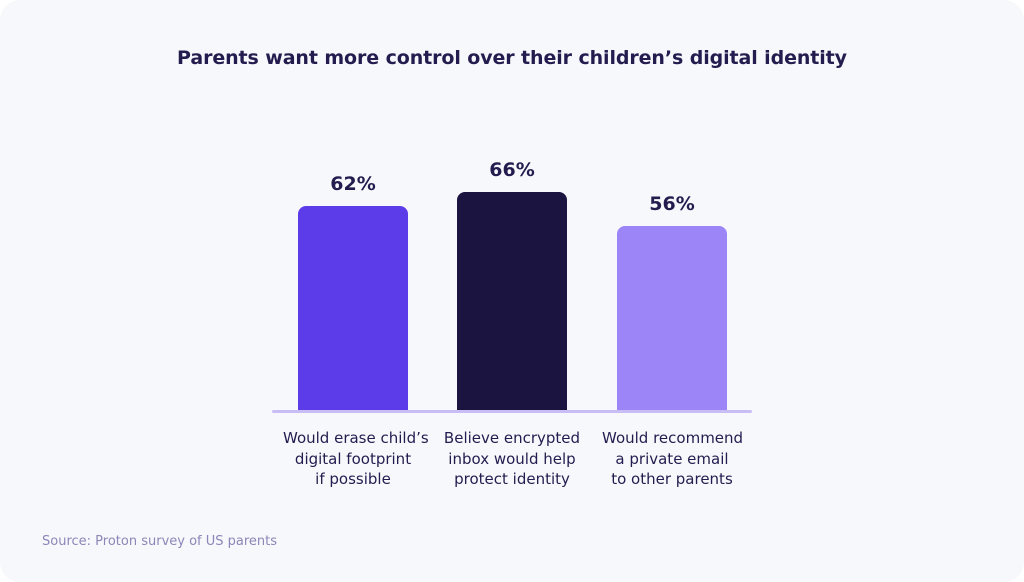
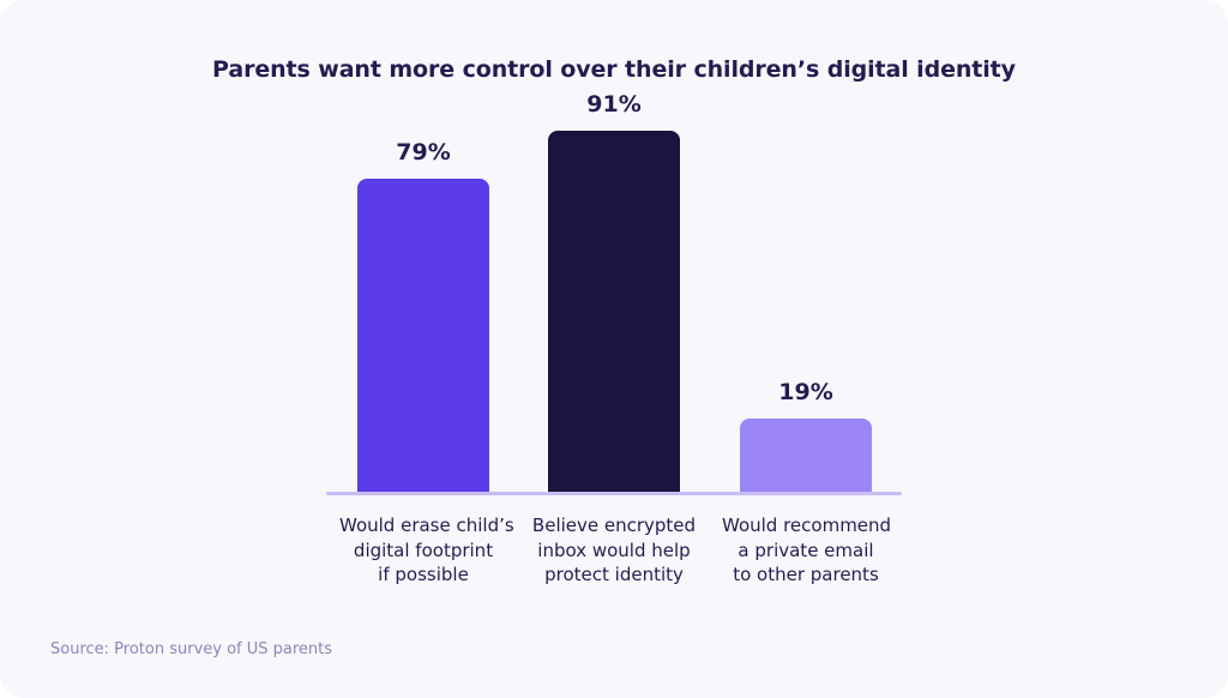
Would erase child’s digital footprint if possible: 62% -> 79%
Believe encrypted inbox would help protect identity: 66% -> 91%
Would recommend a private email to other parents: 56% -> 19%
